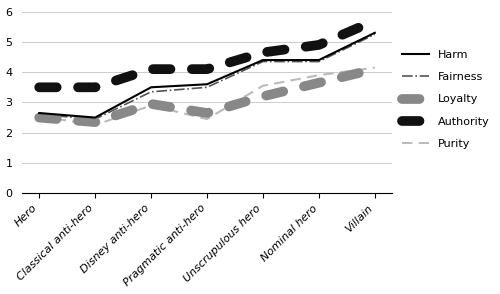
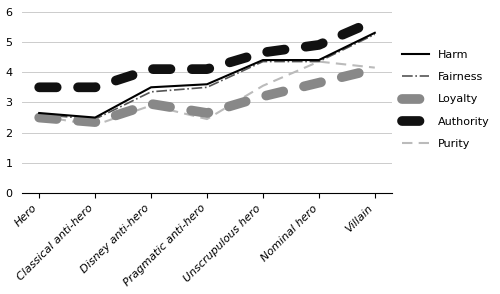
Purity/Nominal hero: 3.90 -> 4.35
